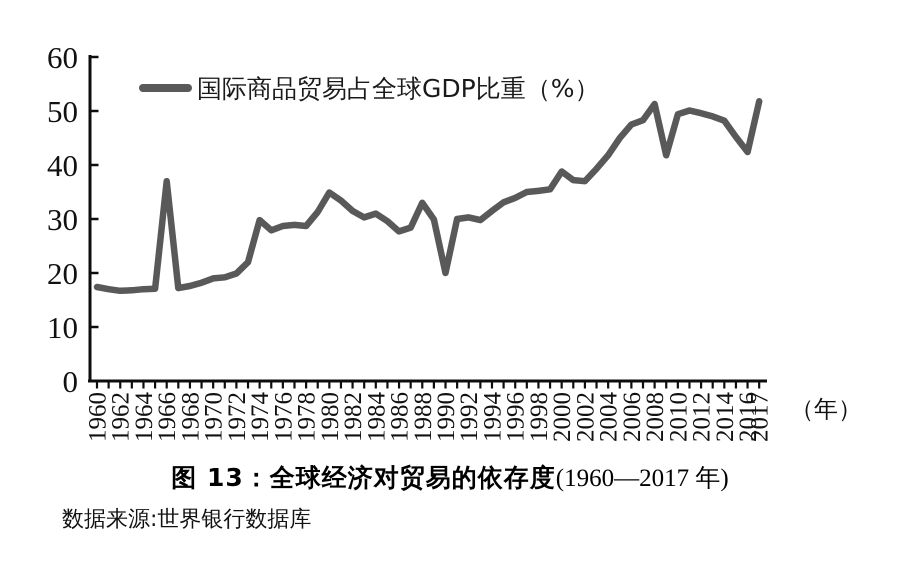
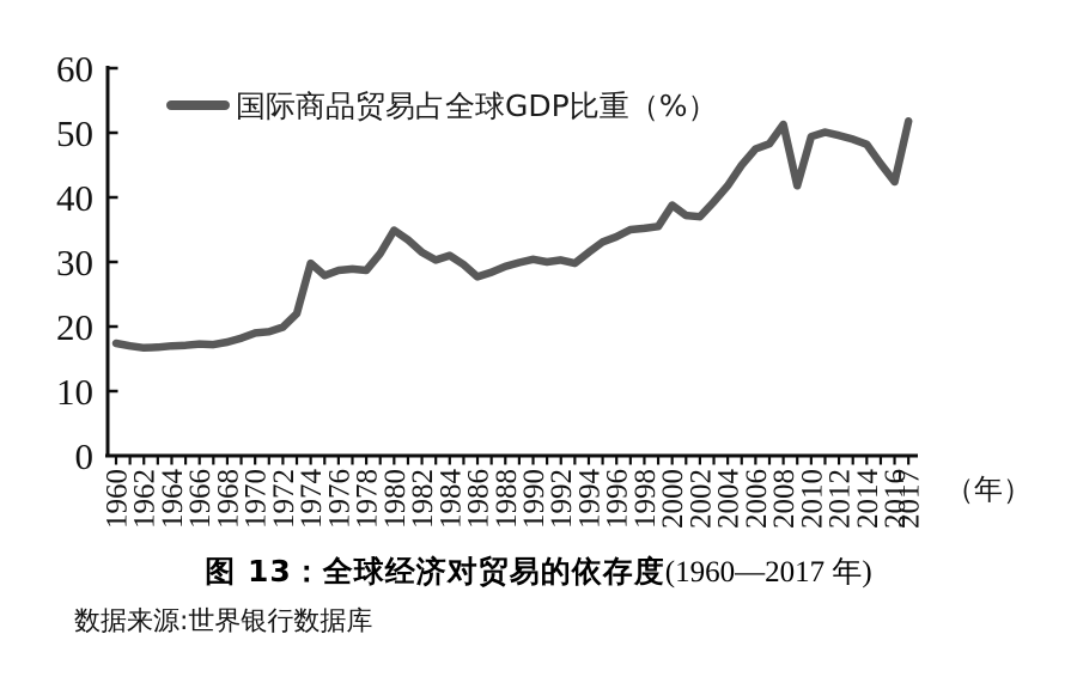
1966: 37 -> 17
1988: 33 -> 29
1990: 20 -> 30
